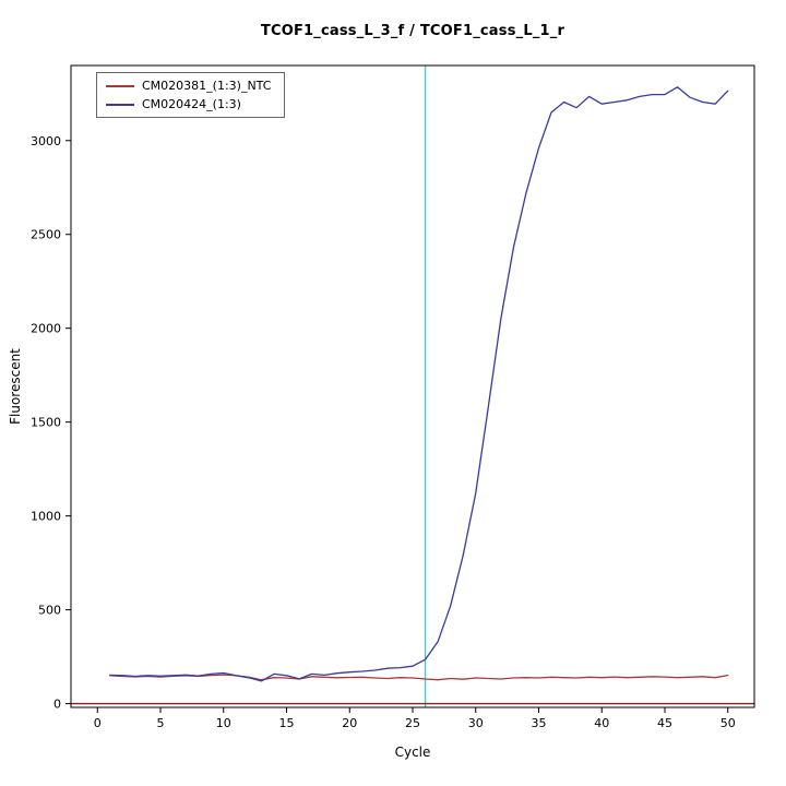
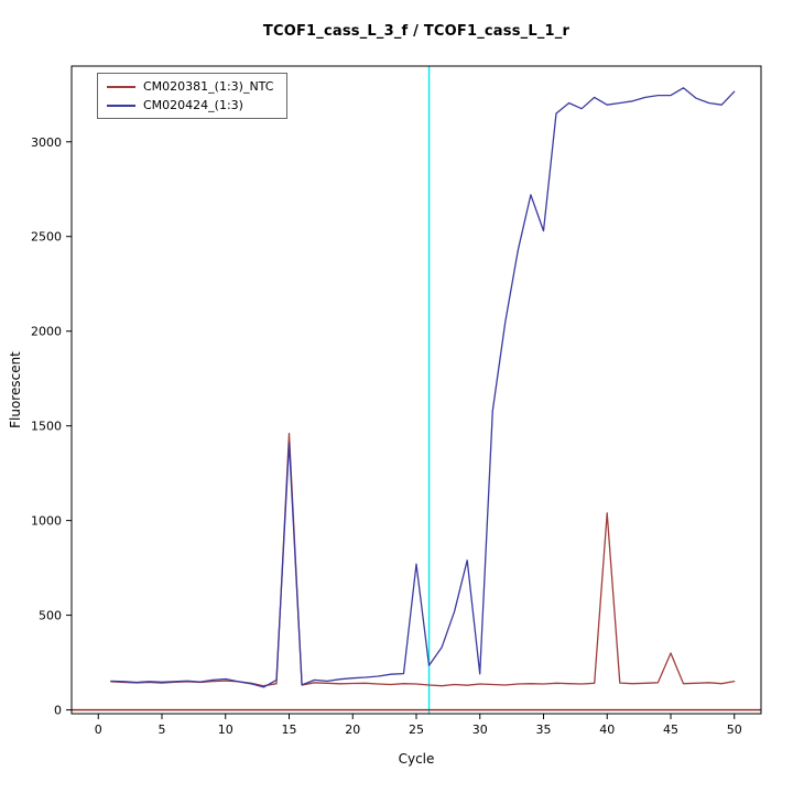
CM020381_(1:3)_NTC/15: 140 -> 1460
CM020424_(1:3)/15: 150 -> 1410
CM020424_(1:3)/25: 200 -> 770
CM020424_(1:3)/30: 1120 -> 190
CM020424_(1:3)/35: 2960 -> 2530
CM020381_(1:3)_NTC/40: 140 -> 1040
CM020381_(1:3)_NTC/45: 140 -> 300
